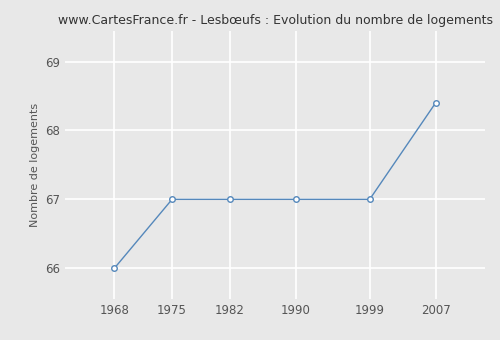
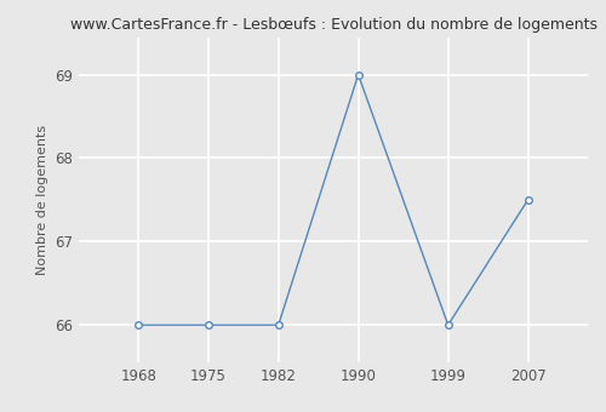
1975: 67.0 -> 66.0
1982: 67.0 -> 66.0
1990: 67.0 -> 69.0
1999: 67.0 -> 66.0
2007: 68.4 -> 67.5
